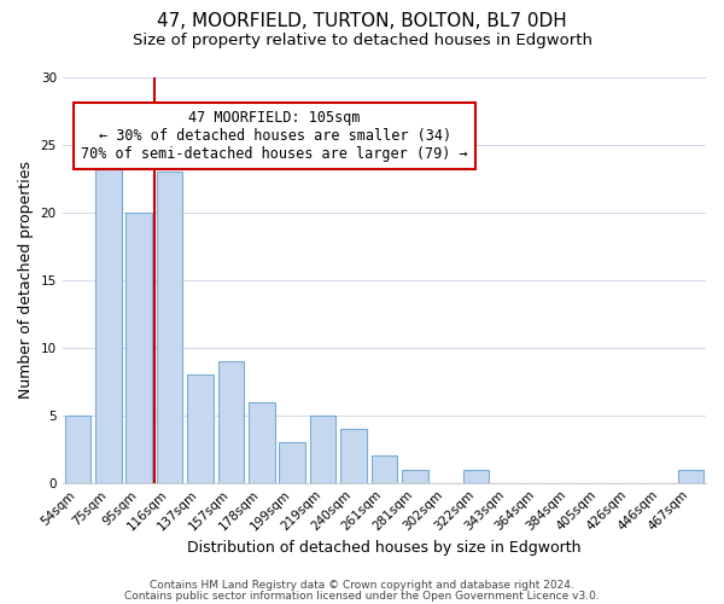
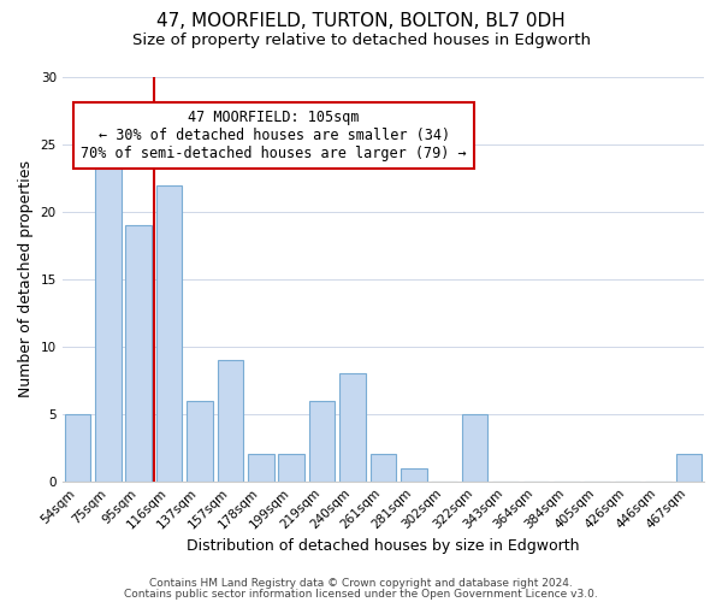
95sqm: 20 -> 19
116sqm: 23 -> 22
137sqm: 8 -> 6
178sqm: 6 -> 2
199sqm: 3 -> 2
219sqm: 5 -> 6
240sqm: 4 -> 8
322sqm: 1 -> 5
467sqm: 1 -> 2
